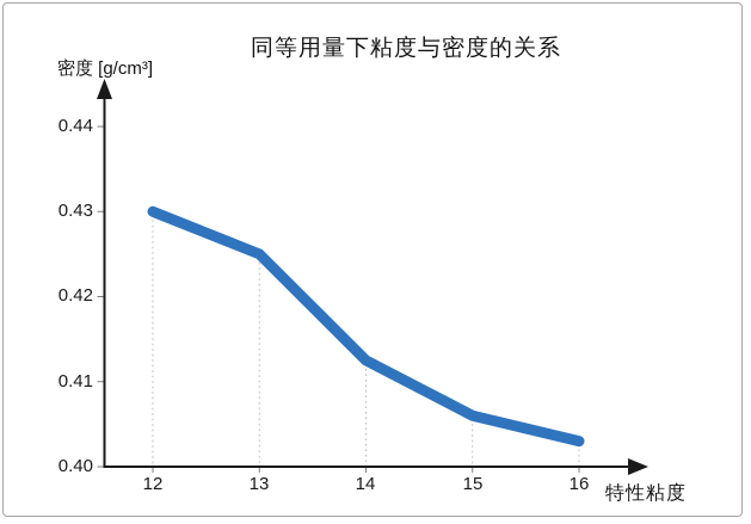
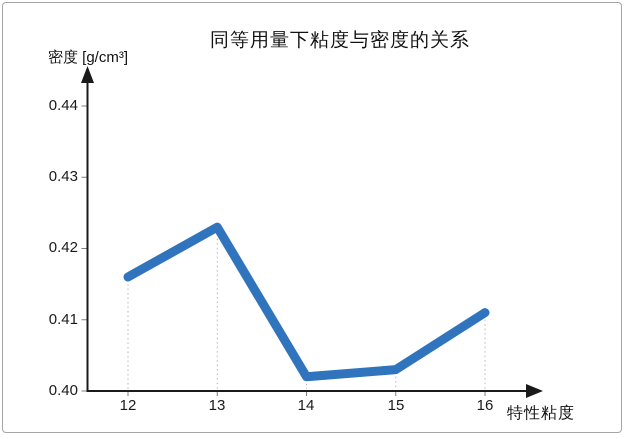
12: 0.430 -> 0.416
13: 0.425 -> 0.423
14: 0.412 -> 0.402
15: 0.406 -> 0.403
16: 0.403 -> 0.411
